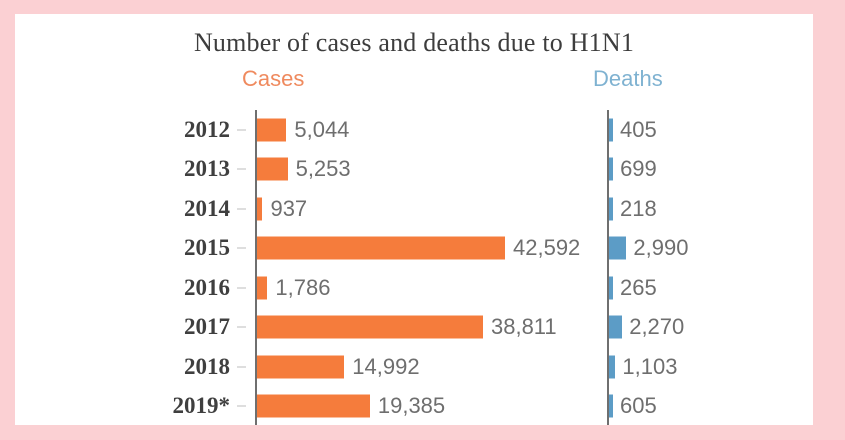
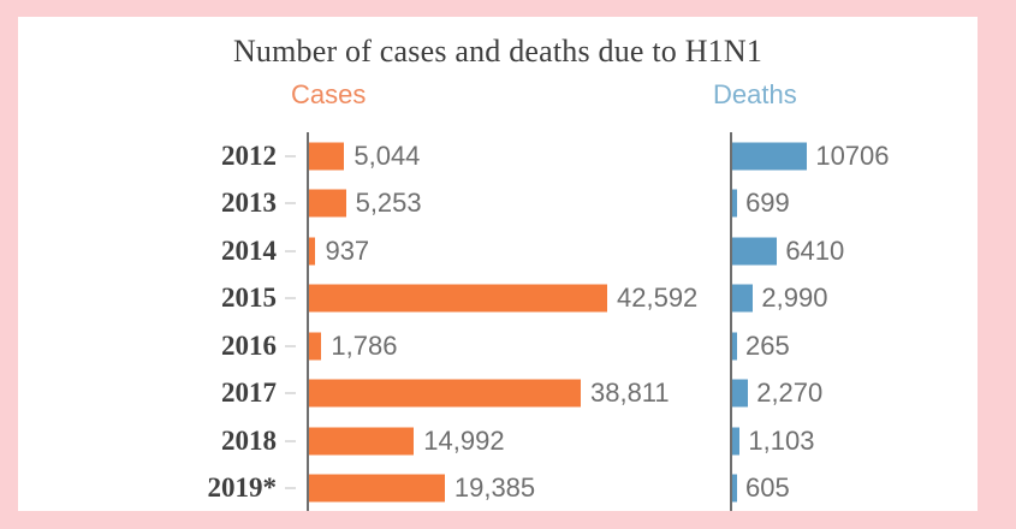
Deaths/2012: 405 -> 10706
Deaths/2014: 218 -> 6410
